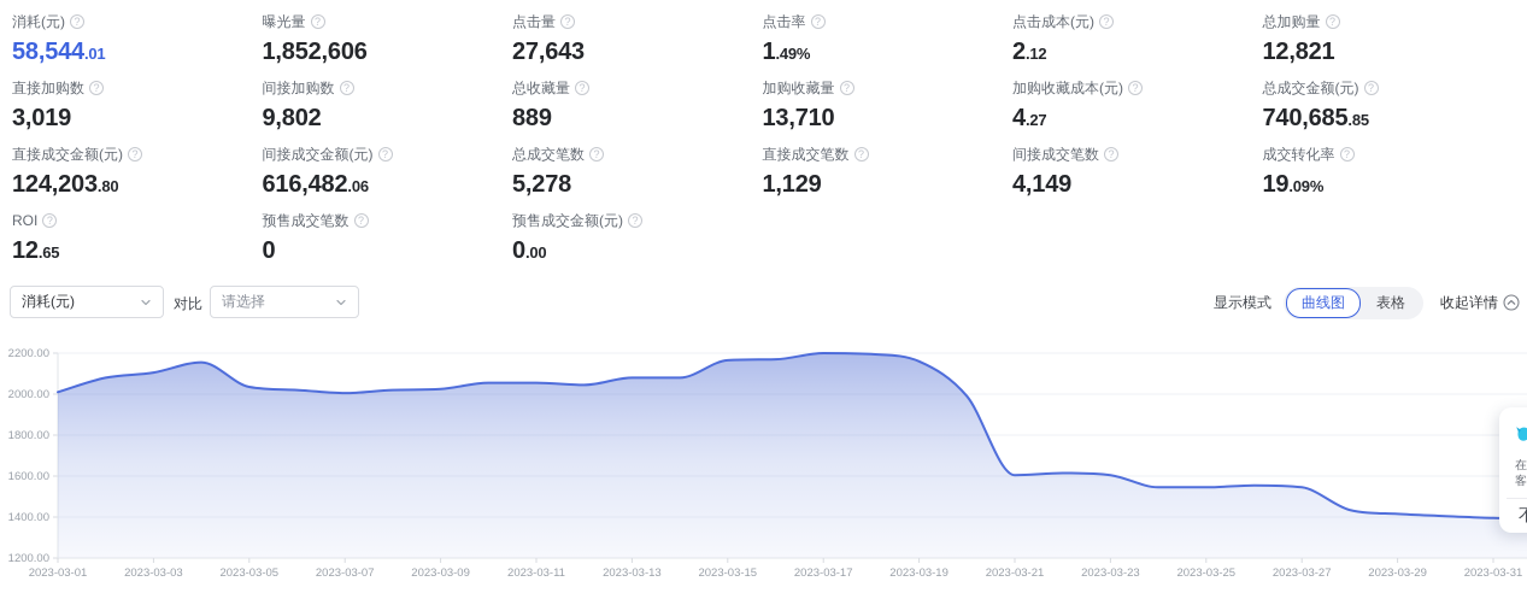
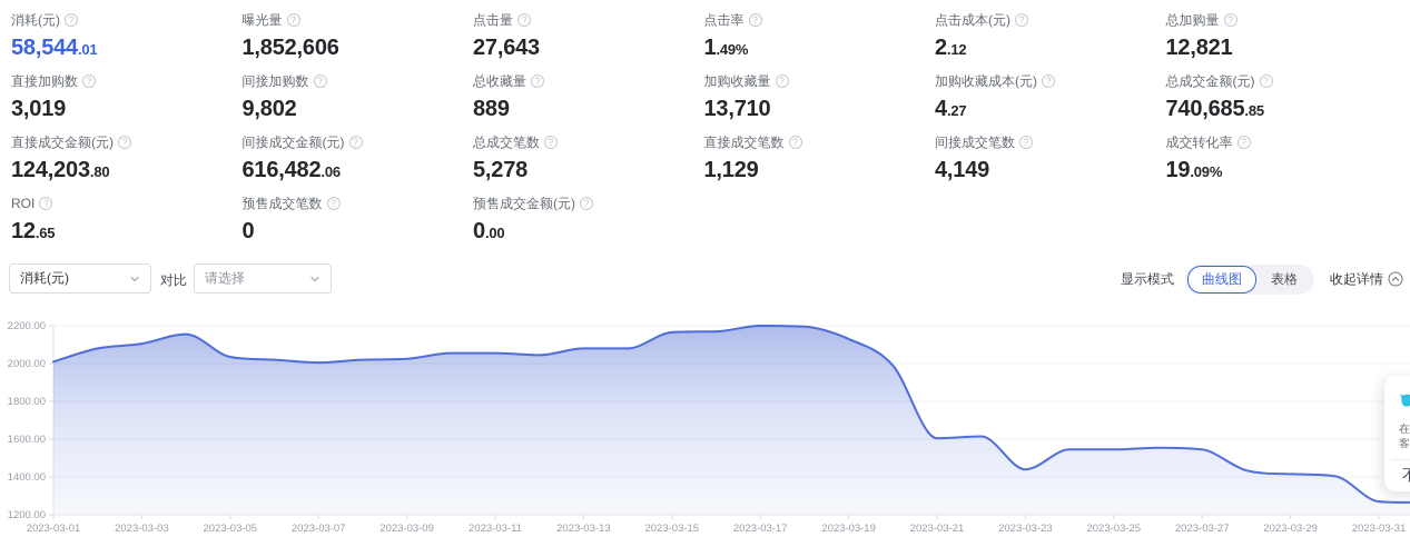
2023-03-19: 2160 -> 2130
2023-03-23: 1600 -> 1440
2023-03-31: 1400 -> 1270
